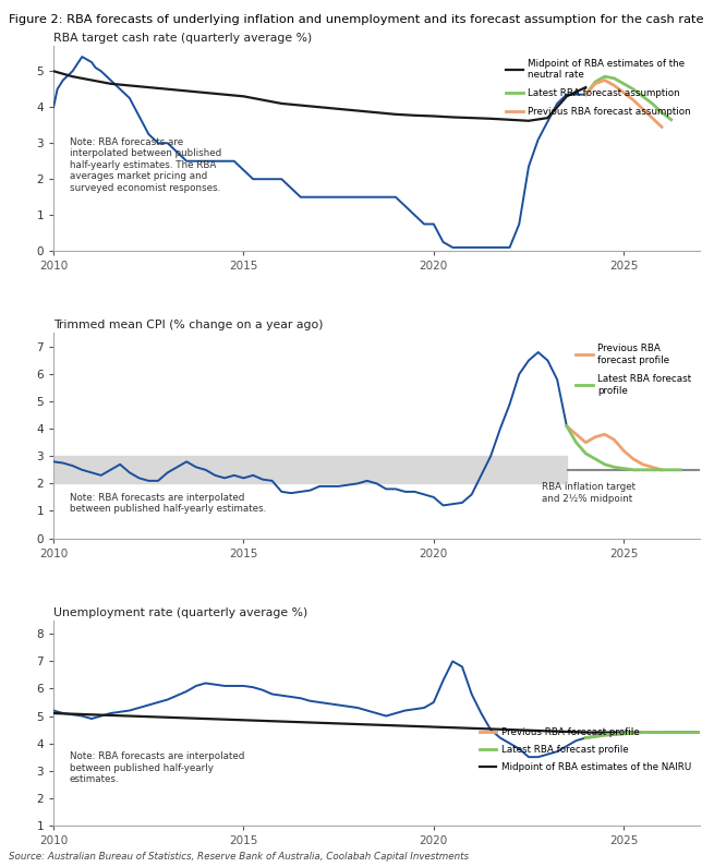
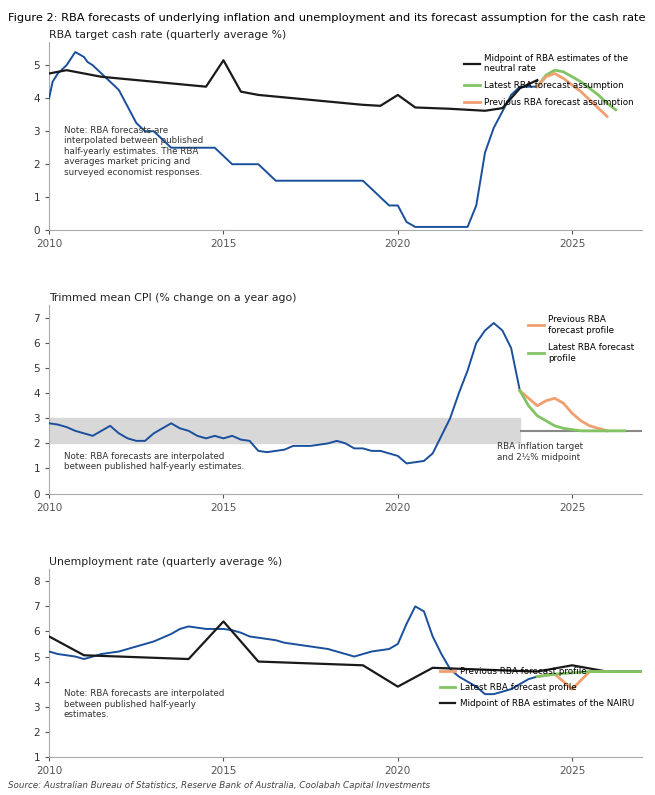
RBA target cash rate (quarterly average %)/Midpoint of RBA estimates of the neutral rate/2010: 5.00 -> 4.75
RBA target cash rate (quarterly average %)/Midpoint of RBA estimates of the neutral rate/2015: 4.30 -> 5.15
RBA target cash rate (quarterly average %)/Midpoint of RBA estimates of the neutral rate/2020: 3.75 -> 4.10
Unemployment rate (quarterly average %)/Midpoint of RBA estimates of the NAIRU/2010: 5.10 -> 5.80
Unemployment rate (quarterly average %)/Midpoint of RBA estimates of the NAIRU/2015: 4.85 -> 6.40
Unemployment rate (quarterly average %)/Midpoint of RBA estimates of the NAIRU/2020: 4.60 -> 3.80
Unemployment rate (quarterly average %)/Midpoint of RBA estimates of the NAIRU/2025: 4.40 -> 4.65
Unemployment rate (quarterly average %)/Previous RBA forecast profile/2025: 4.35 -> 3.70
